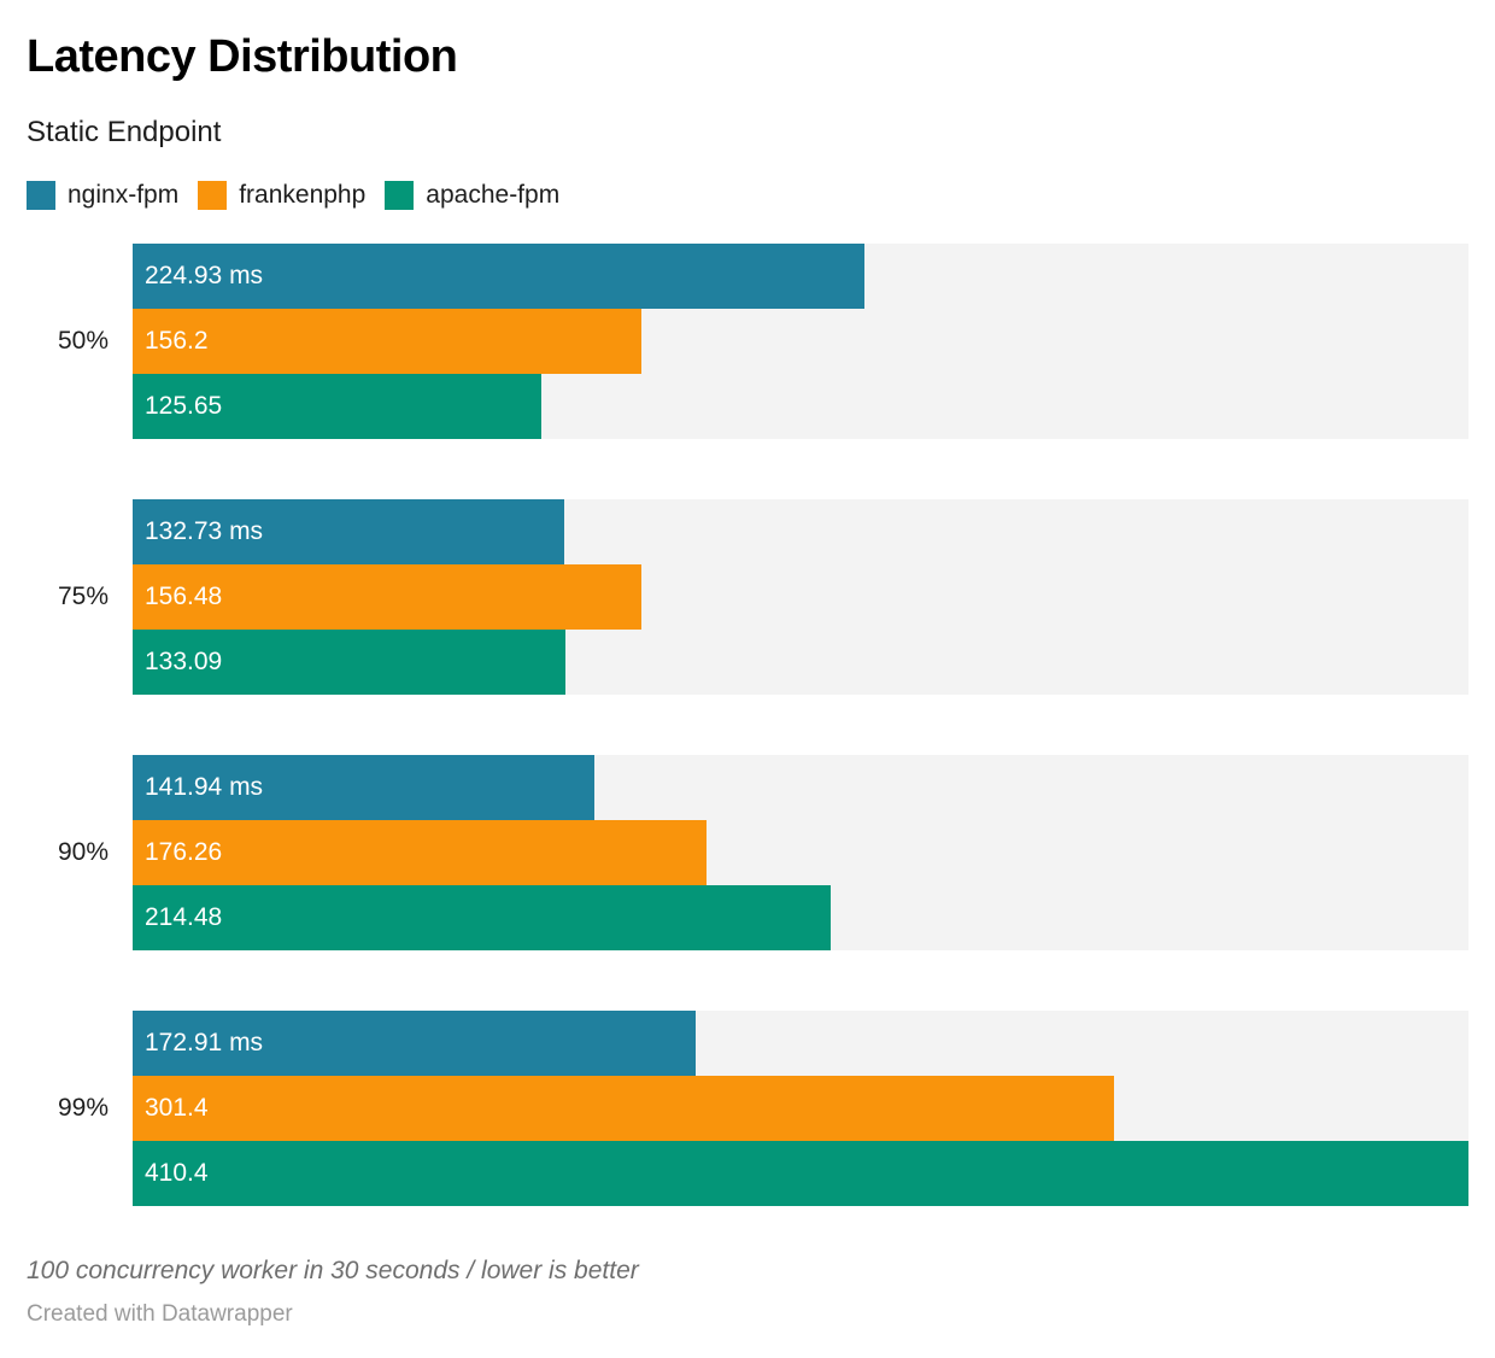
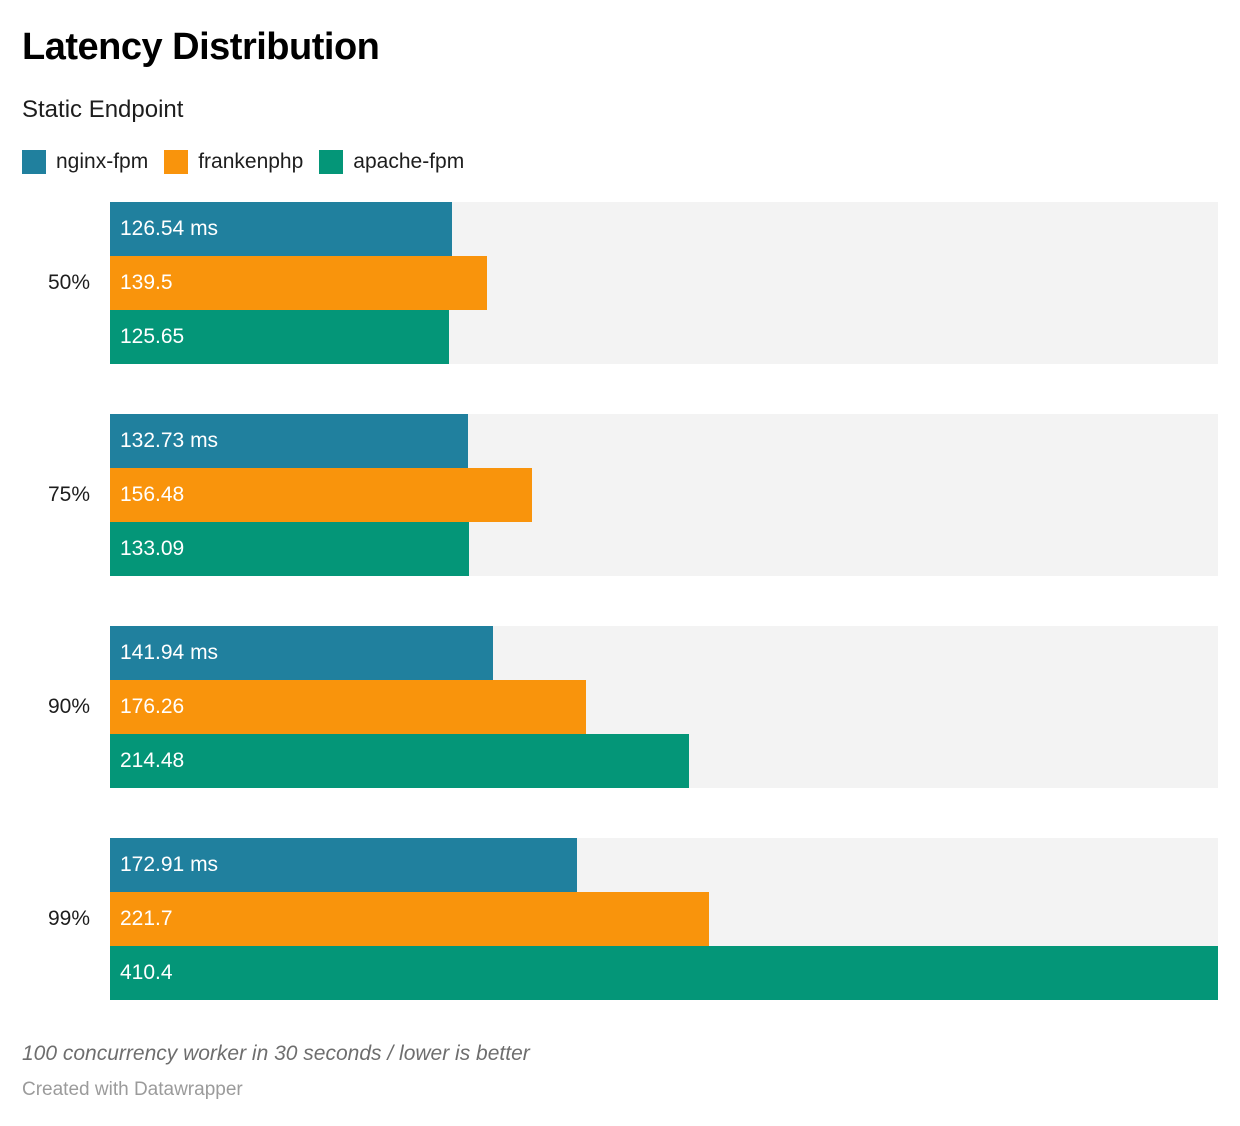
nginx-fpm/50%: 224.93 -> 126.54
frankenphp/50%: 156.2 -> 139.5
frankenphp/99%: 301.4 -> 221.7
